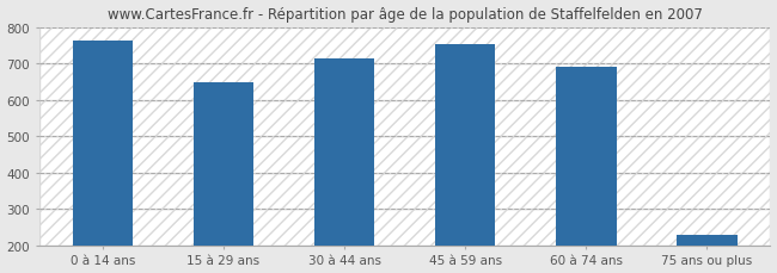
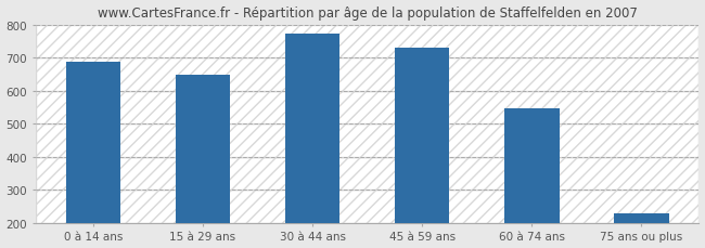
0 à 14 ans: 765 -> 688
30 à 44 ans: 715 -> 773
45 à 59 ans: 755 -> 730
60 à 74 ans: 690 -> 547
